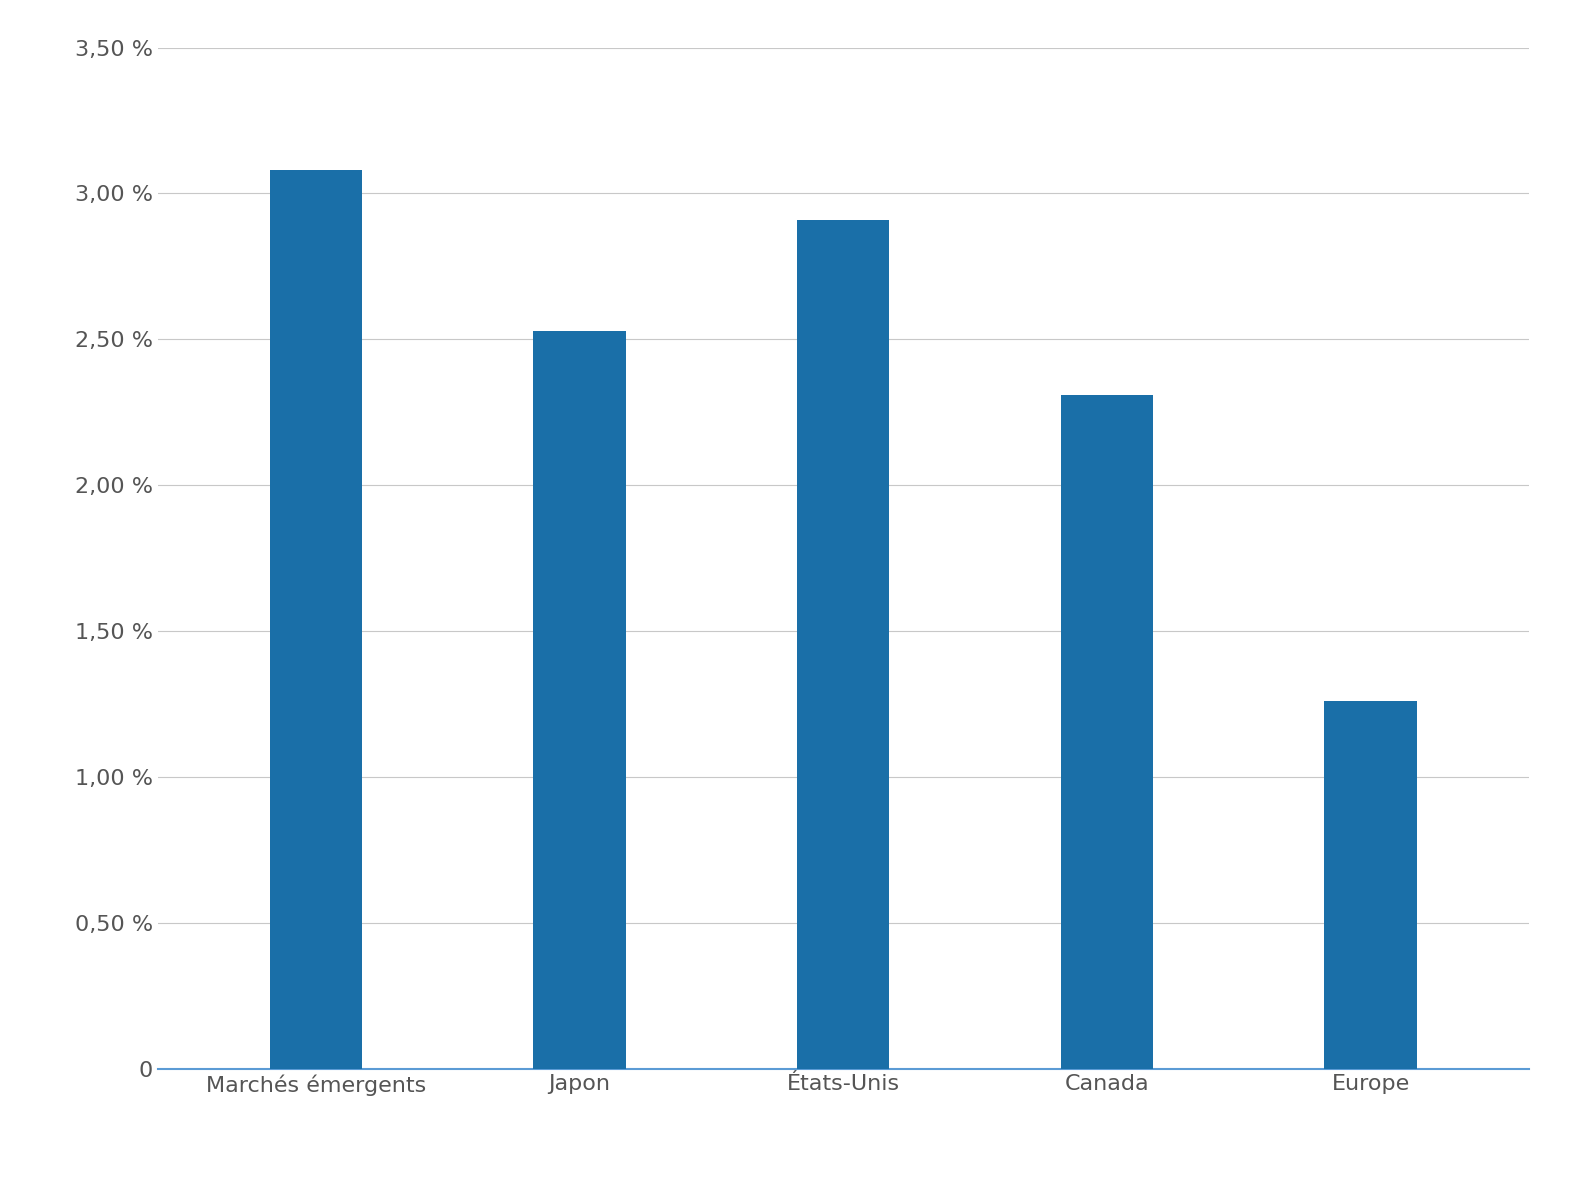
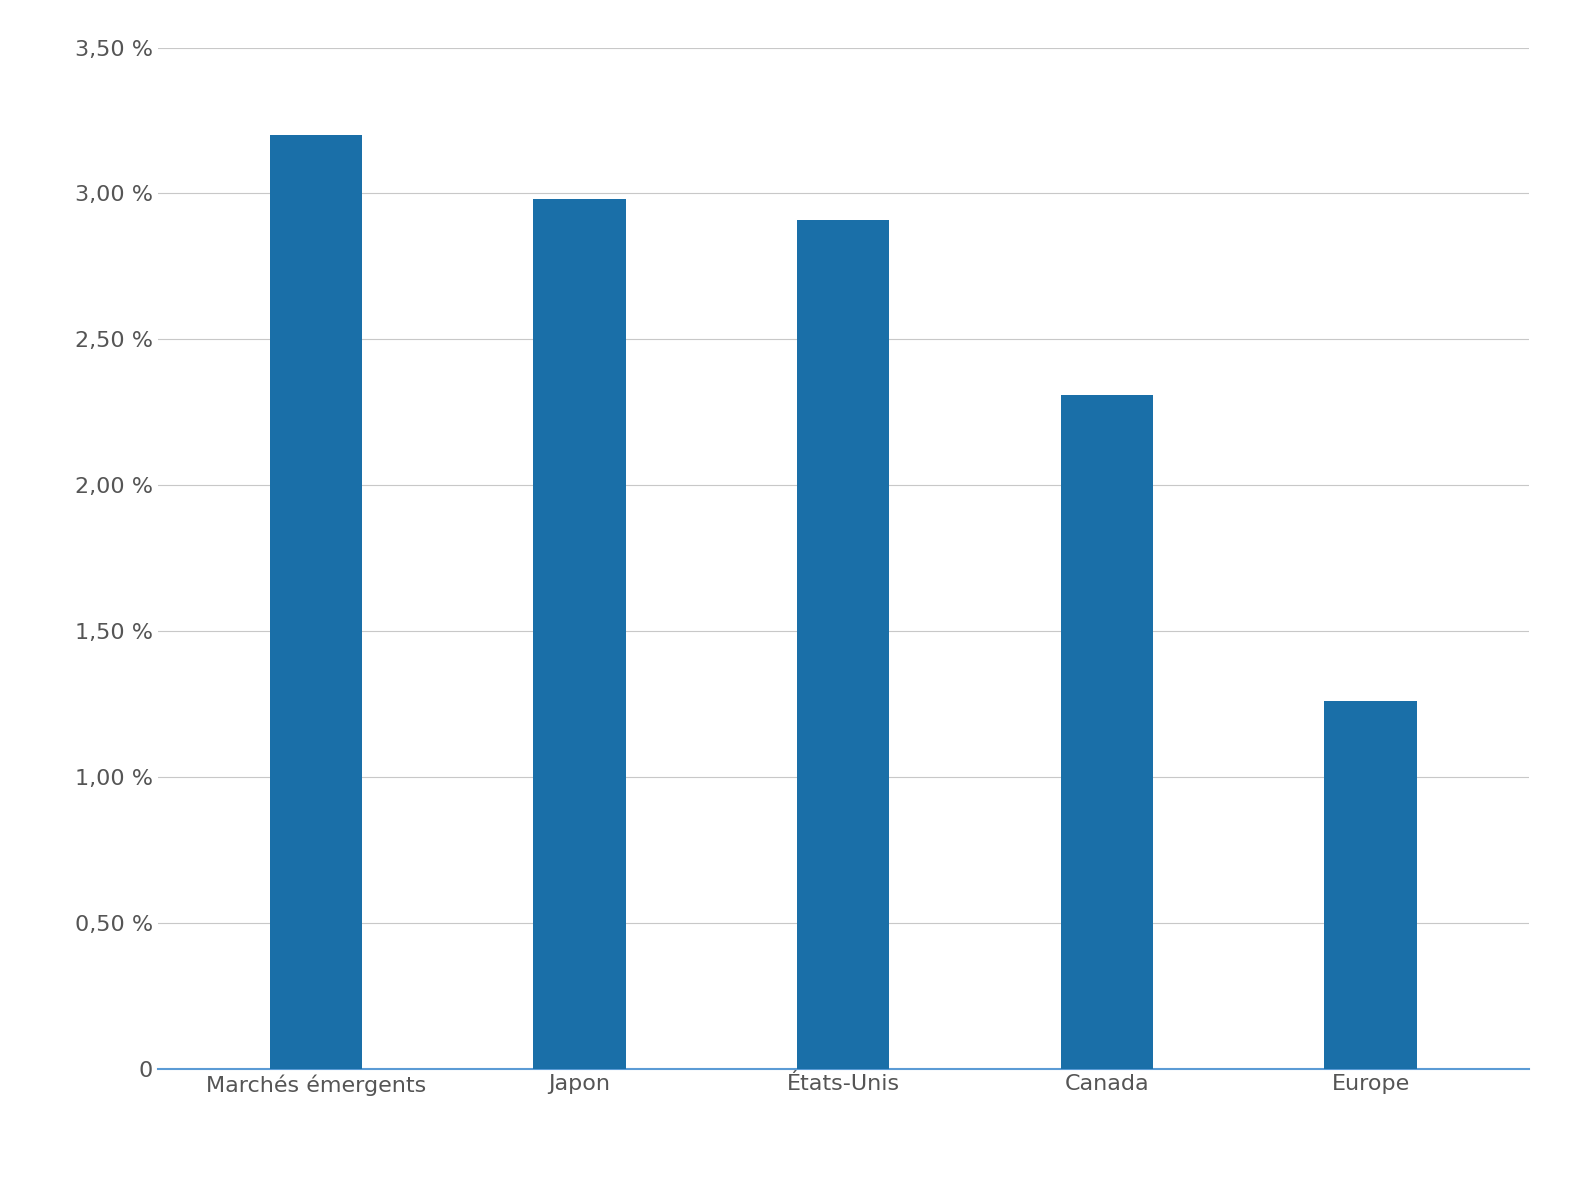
Marchés émergents: 3,08 % -> 3,20 %
Japon: 2,53 % -> 2,98 %
